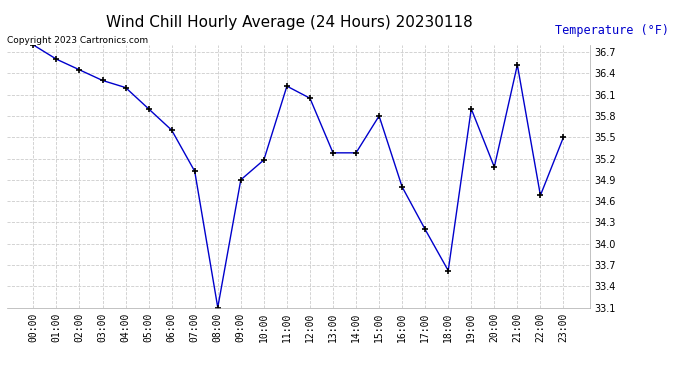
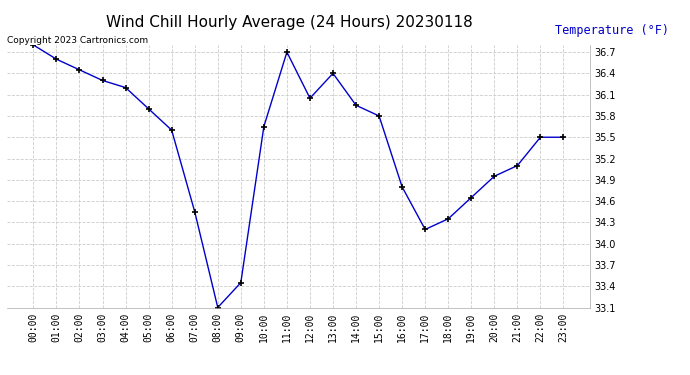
07:00: 35.02 -> 34.45
09:00: 34.90 -> 33.45
10:00: 35.18 -> 35.65
11:00: 36.22 -> 36.70
13:00: 35.28 -> 36.40
14:00: 35.28 -> 35.95
18:00: 33.62 -> 34.35
19:00: 35.90 -> 34.65
20:00: 35.08 -> 34.95
21:00: 36.52 -> 35.10
22:00: 34.68 -> 35.50
